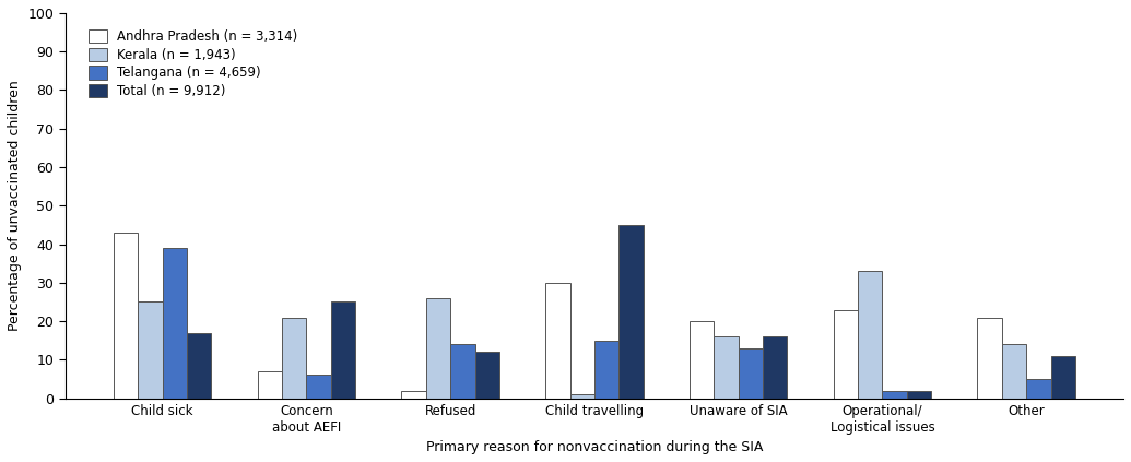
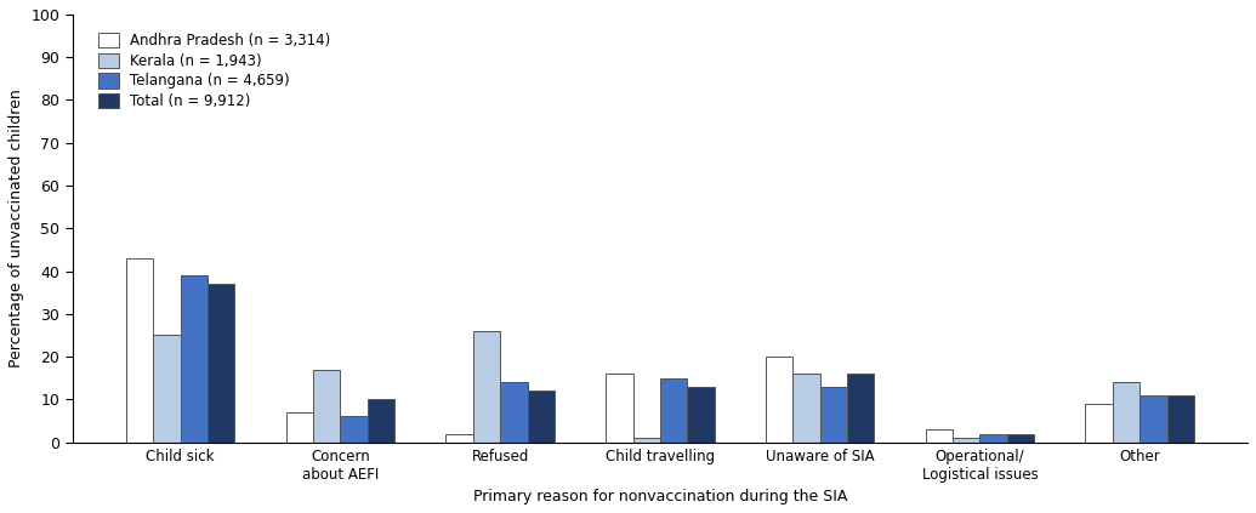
Total (n = 9,912)/Child sick: 17 -> 37
Kerala (n = 1,943)/Concern about AEFI: 21 -> 17
Total (n = 9,912)/Concern about AEFI: 25 -> 10
Andhra Pradesh (n = 3,314)/Child travelling: 30 -> 16
Total (n = 9,912)/Child travelling: 45 -> 13
Andhra Pradesh (n = 3,314)/Operational/ Logistical issues: 23 -> 3
Kerala (n = 1,943)/Operational/ Logistical issues: 33 -> 1
Andhra Pradesh (n = 3,314)/Other: 21 -> 9
Telangana (n = 4,659)/Other: 5 -> 11
